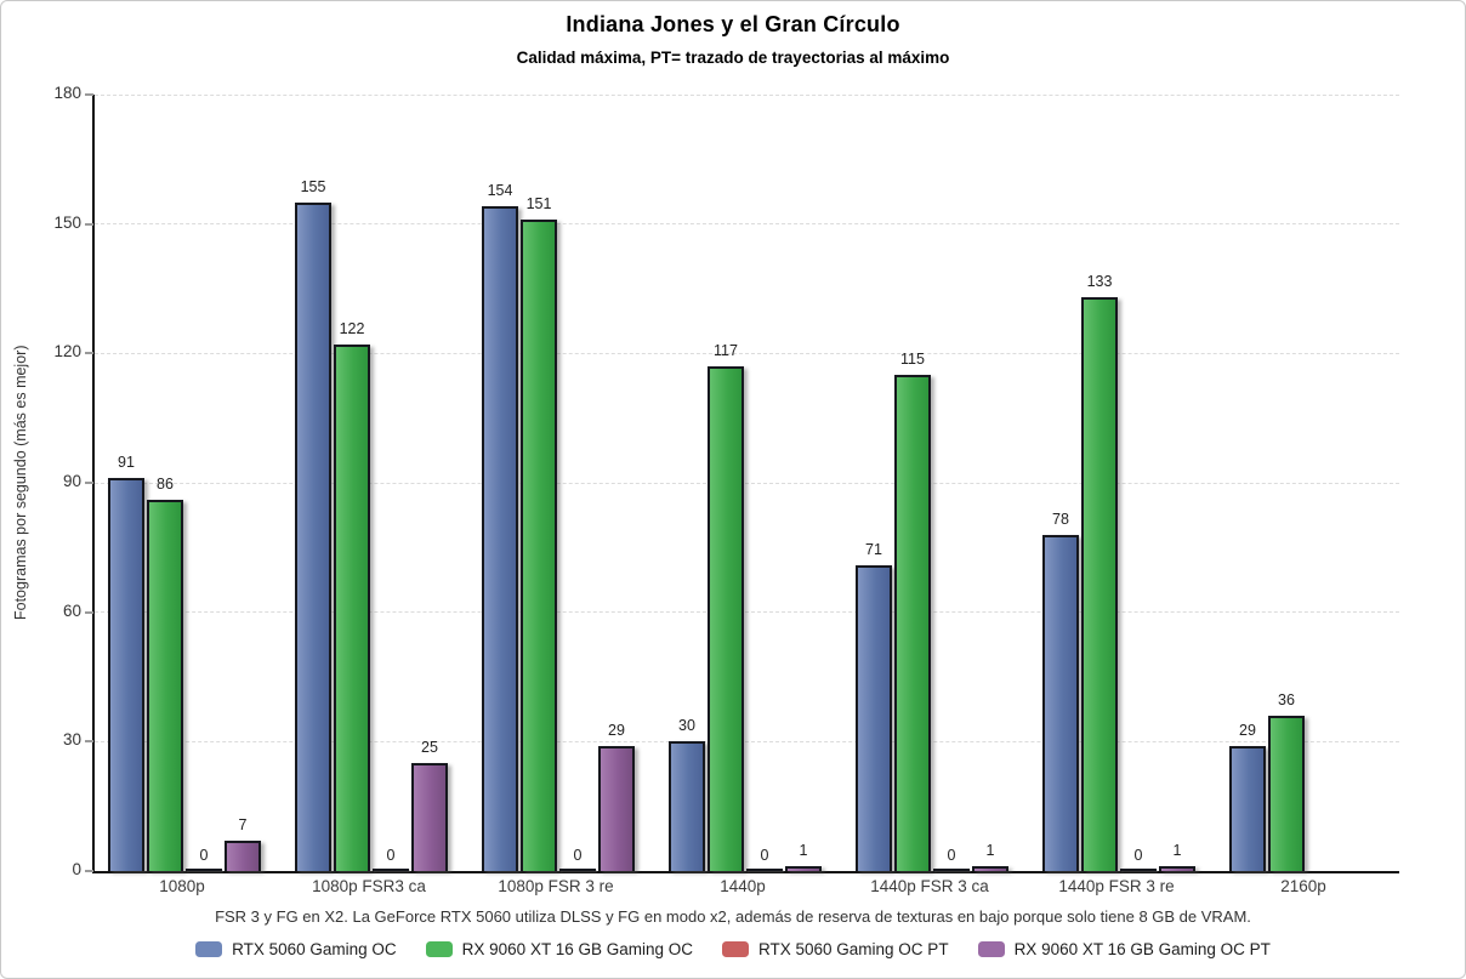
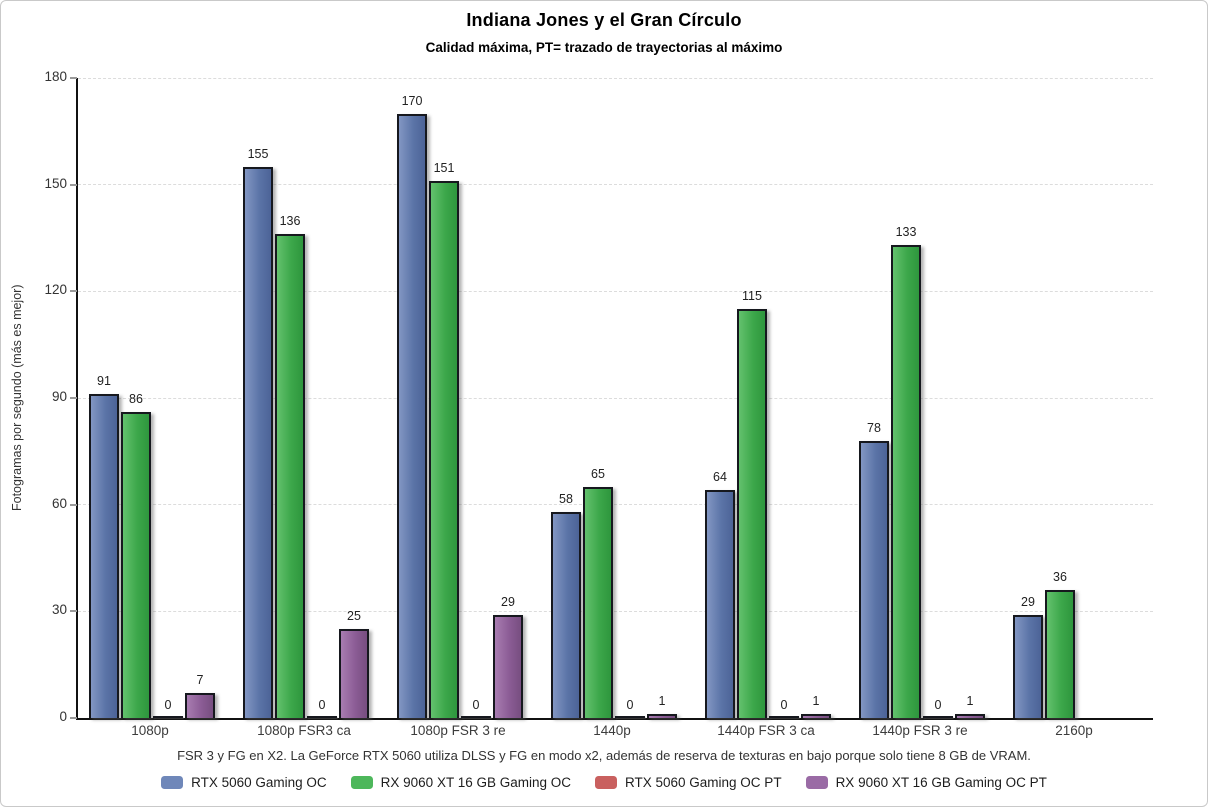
RX 9060 XT 16 GB Gaming OC/1080p FSR3 ca: 122 -> 136
RTX 5060 Gaming OC/1080p FSR 3 re: 154 -> 170
RTX 5060 Gaming OC/1440p: 30 -> 58
RX 9060 XT 16 GB Gaming OC/1440p: 117 -> 65
RTX 5060 Gaming OC/1440p FSR 3 ca: 71 -> 64
